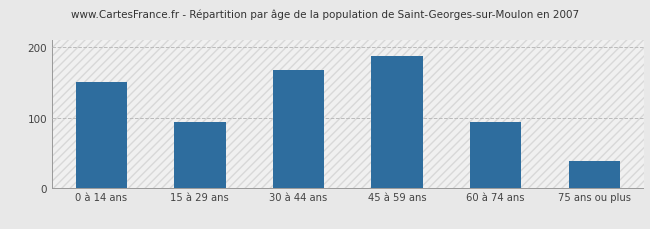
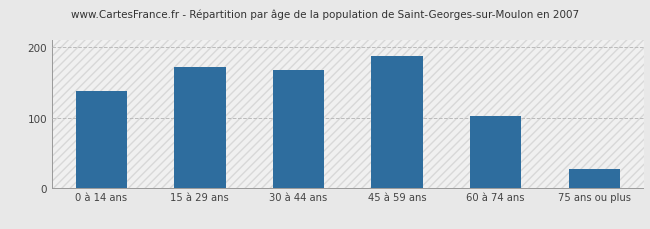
0 à 14 ans: 150 -> 138
15 à 29 ans: 93 -> 172
60 à 74 ans: 93 -> 102
75 ans ou plus: 38 -> 26
